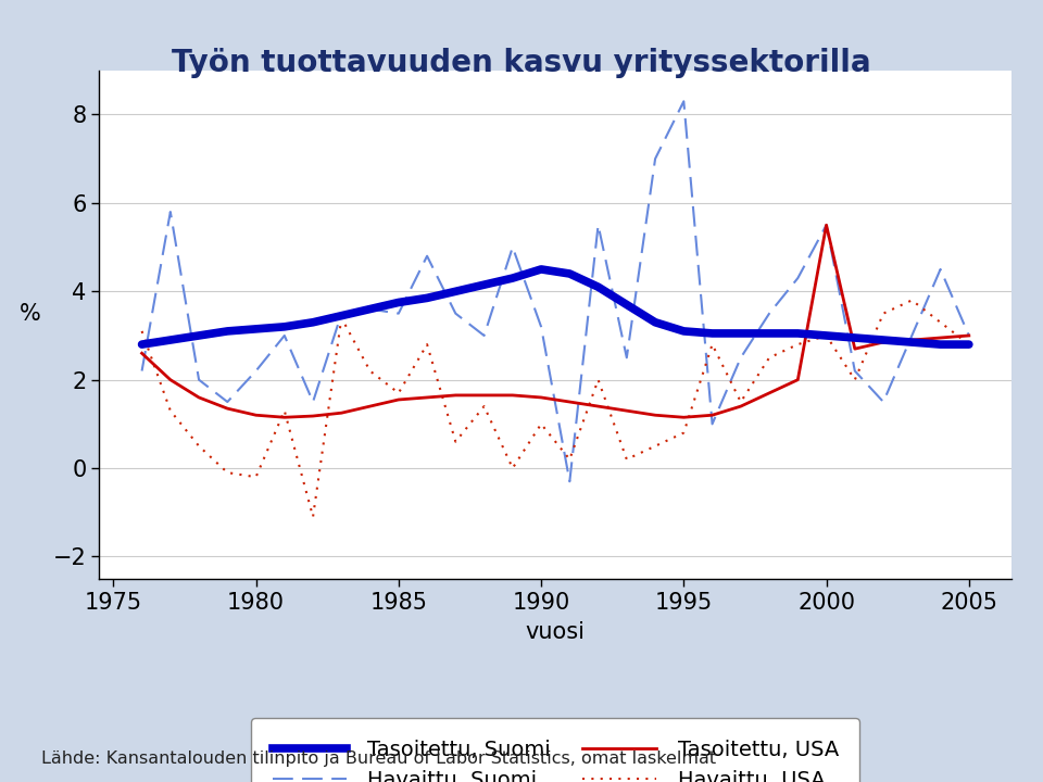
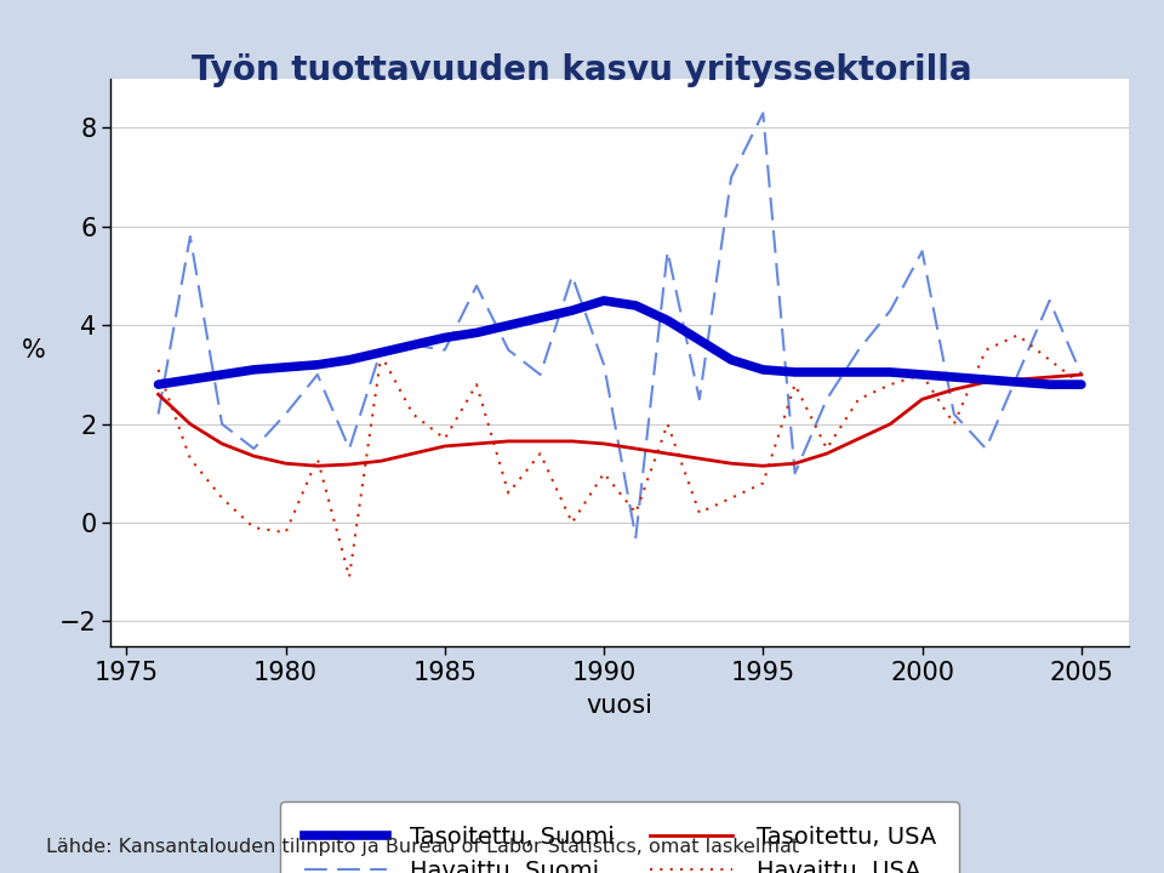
Tasoitettu, USA/2000: 5.50 -> 2.50
